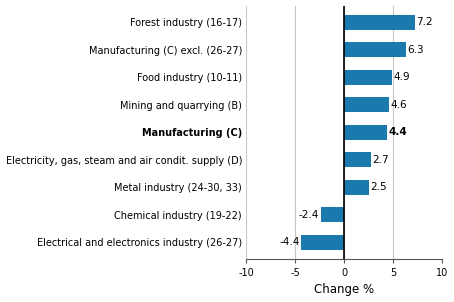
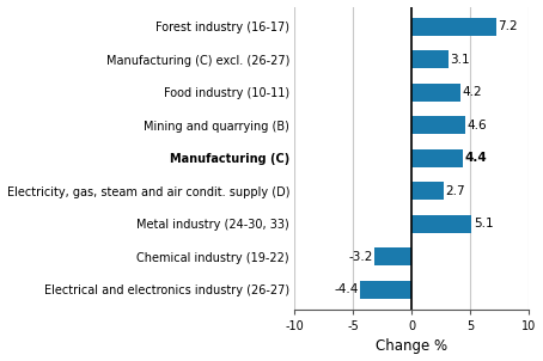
Manufacturing (C) excl. (26-27): 6.3 -> 3.1
Food industry (10-11): 4.9 -> 4.2
Metal industry (24-30, 33): 2.5 -> 5.1
Chemical industry (19-22): -2.4 -> -3.2
